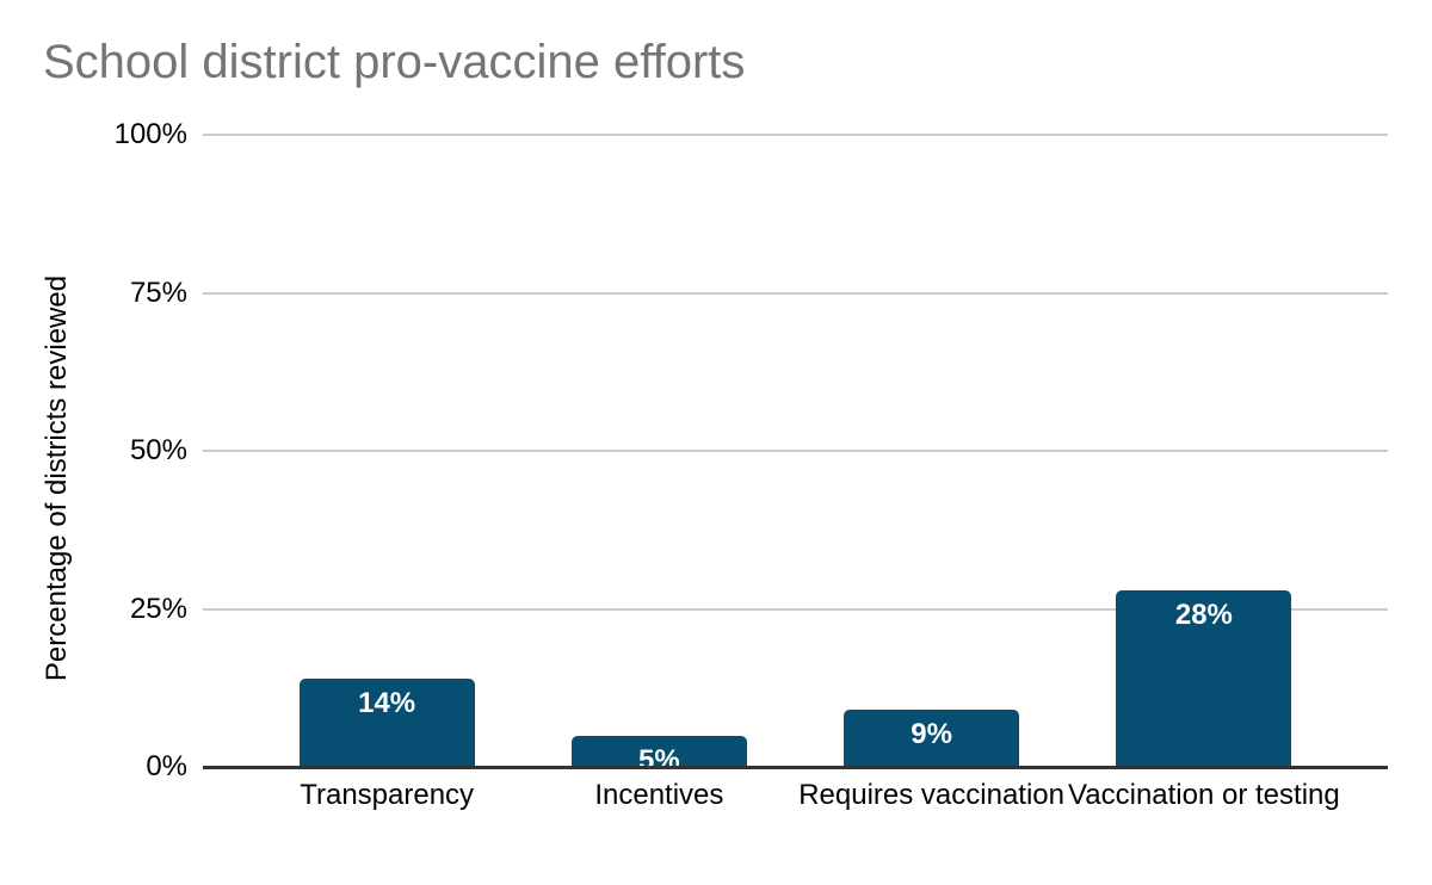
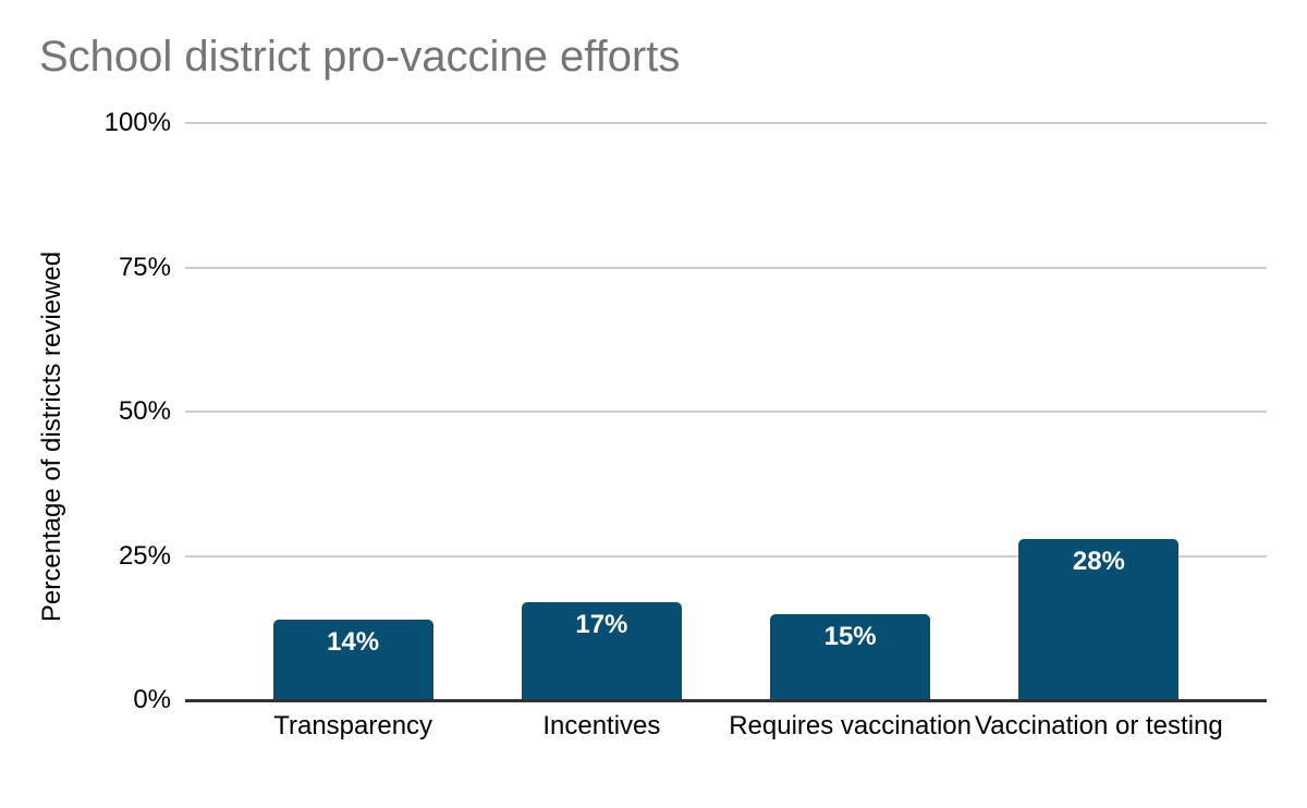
Incentives: 5% -> 17%
Requires vaccination: 9% -> 15%
